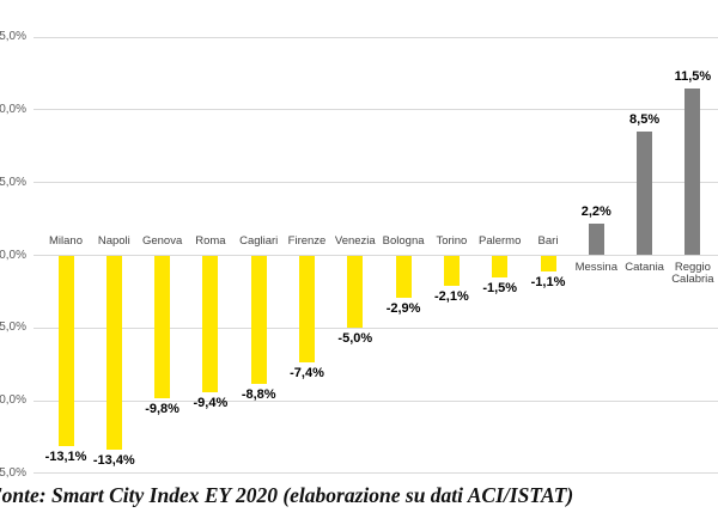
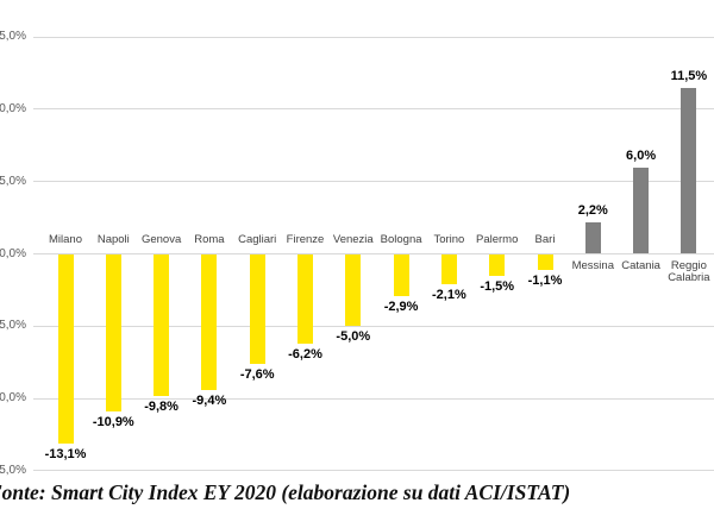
Napoli: -13,4% -> -10,9%
Cagliari: -8,8% -> -7,6%
Firenze: -7,4% -> -6,2%
Catania: 8,5% -> 6,0%
